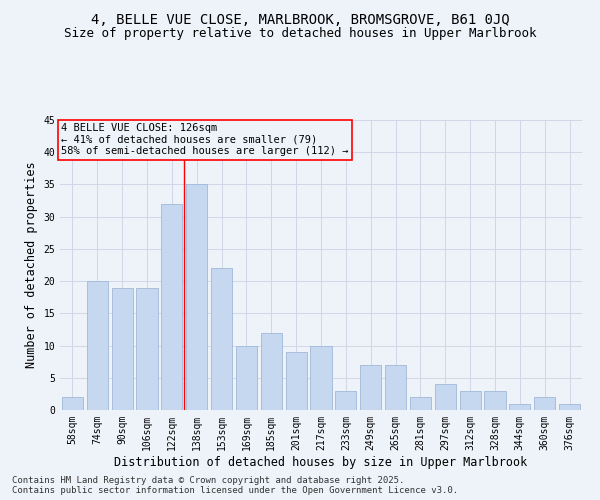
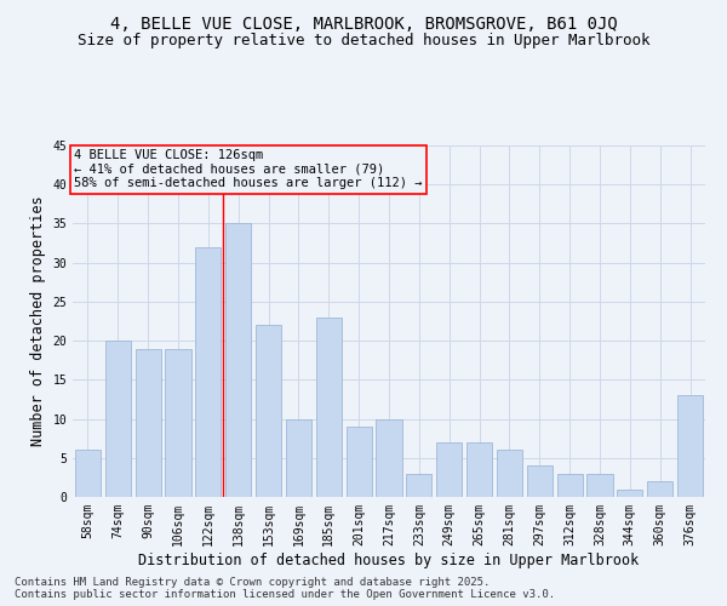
58sqm: 2 -> 6
185sqm: 12 -> 23
281sqm: 2 -> 6
376sqm: 1 -> 13
